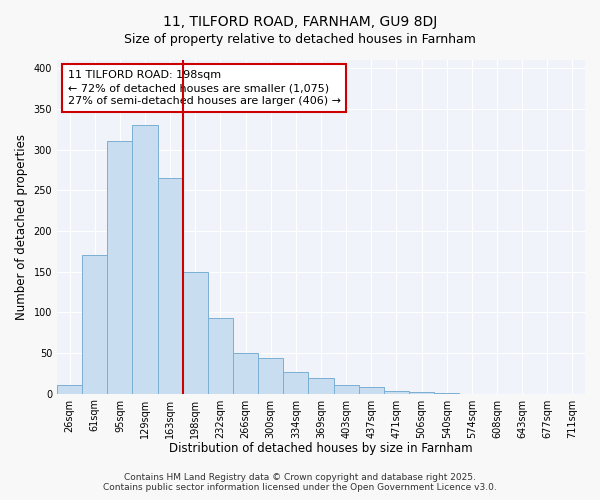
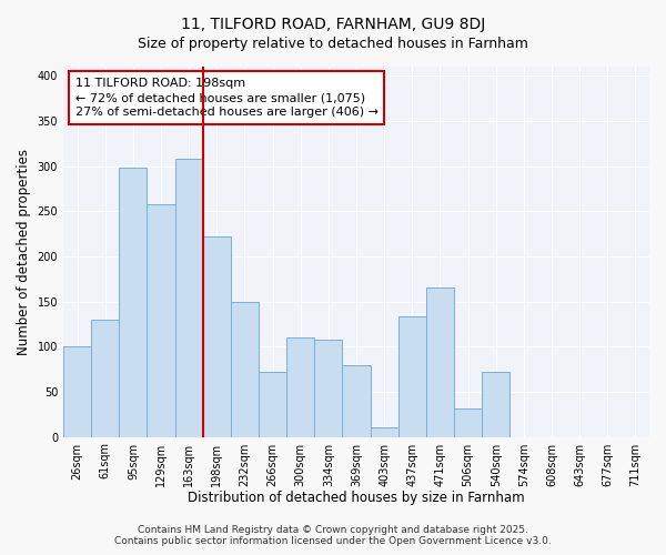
26sqm: 10 -> 100
61sqm: 170 -> 130
95sqm: 311 -> 298
129sqm: 330 -> 258
163sqm: 265 -> 308
198sqm: 150 -> 222
232sqm: 93 -> 150
266sqm: 50 -> 72
300sqm: 44 -> 110
334sqm: 26 -> 108
369sqm: 19 -> 80
437sqm: 8 -> 134
471sqm: 3 -> 166
506sqm: 2 -> 32
540sqm: 1 -> 72
